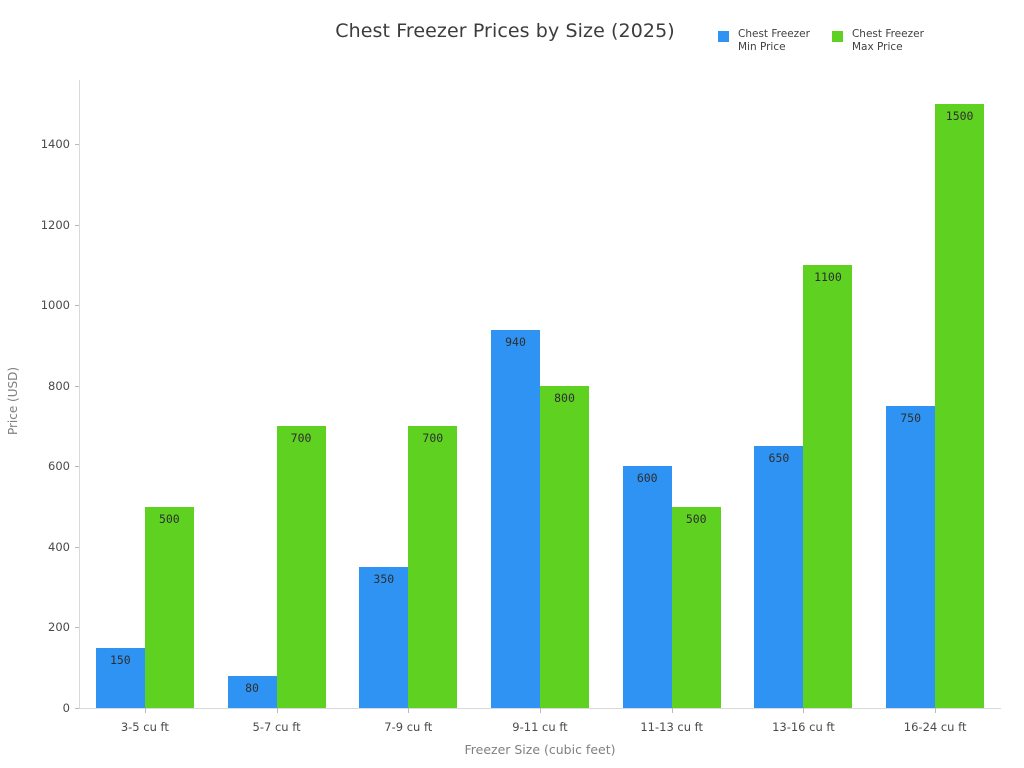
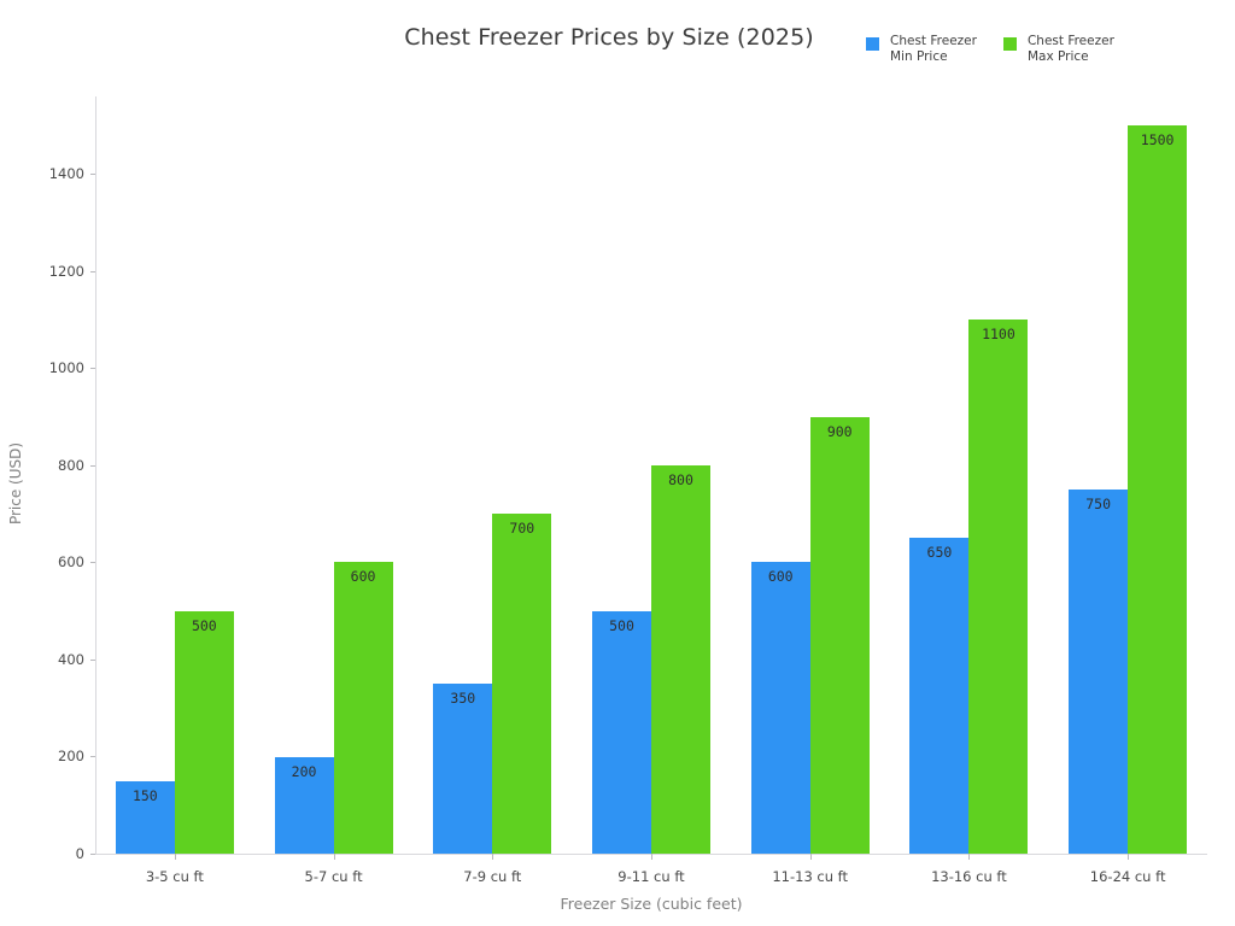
Chest Freezer Min Price/5-7 cu ft: 80 -> 200
Chest Freezer Max Price/5-7 cu ft: 700 -> 600
Chest Freezer Min Price/9-11 cu ft: 940 -> 500
Chest Freezer Max Price/11-13 cu ft: 500 -> 900
